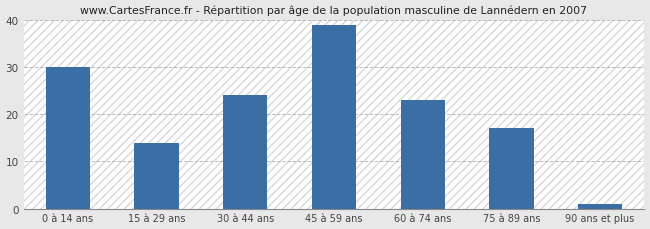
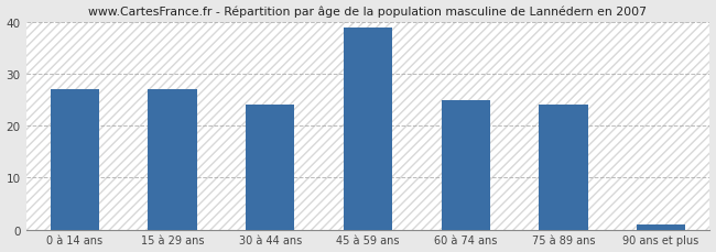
0 à 14 ans: 30 -> 27
15 à 29 ans: 14 -> 27
60 à 74 ans: 23 -> 25
75 à 89 ans: 17 -> 24
